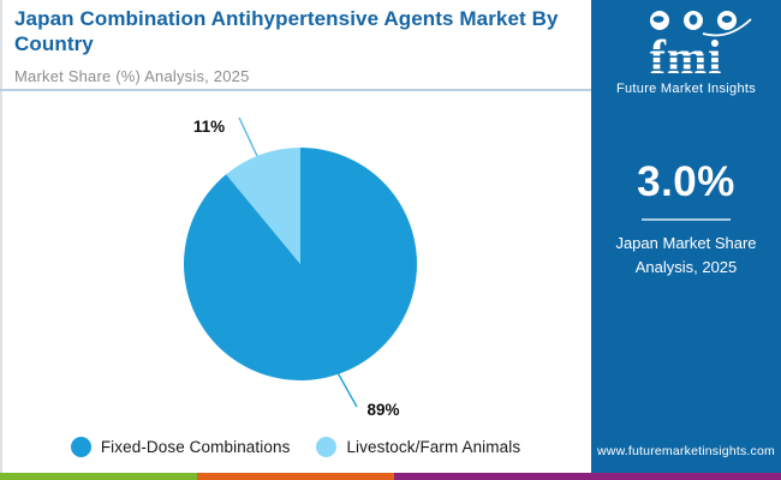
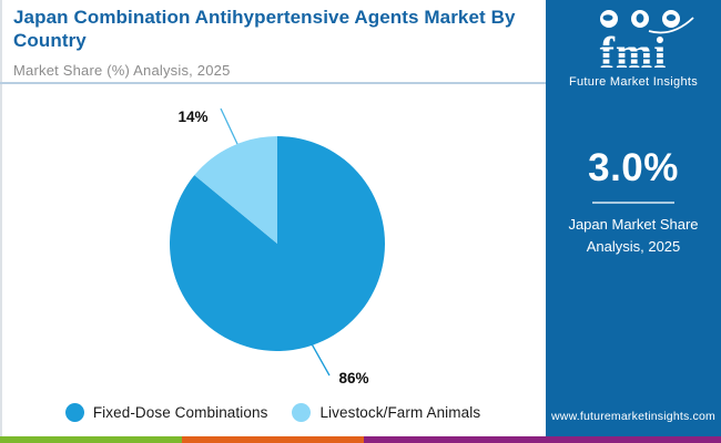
Fixed-Dose Combinations: 89% -> 86%
Livestock/Farm Animals: 11% -> 14%
